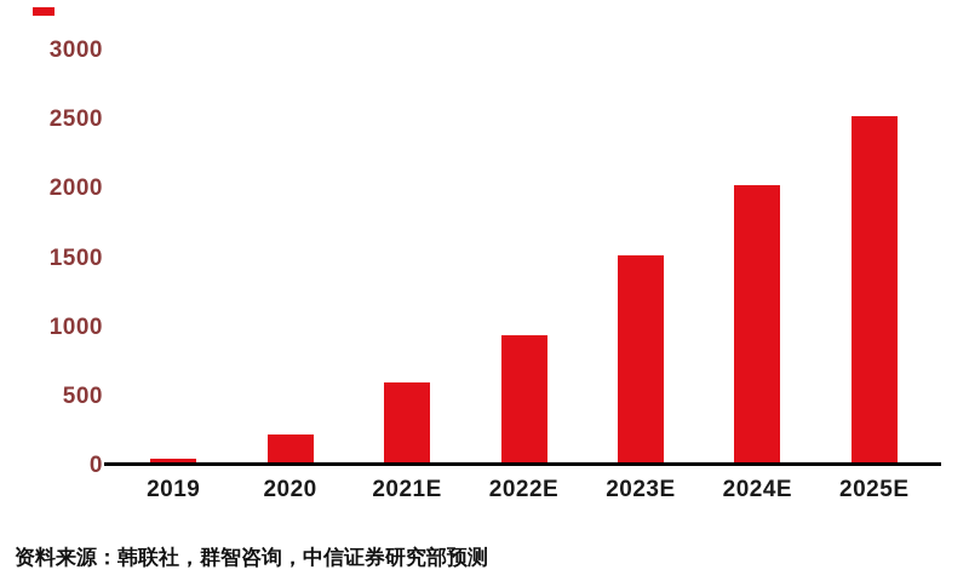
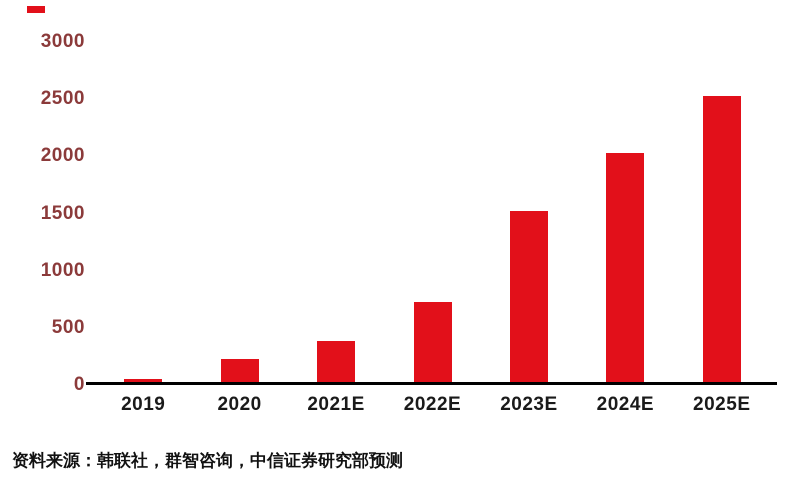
2021E: 580 -> 360
2022E: 920 -> 700
